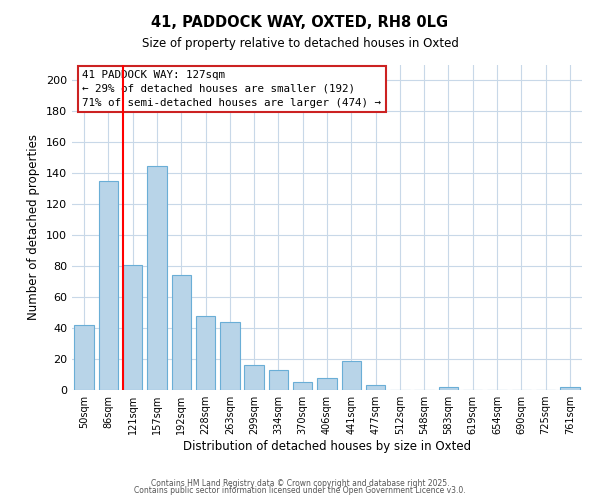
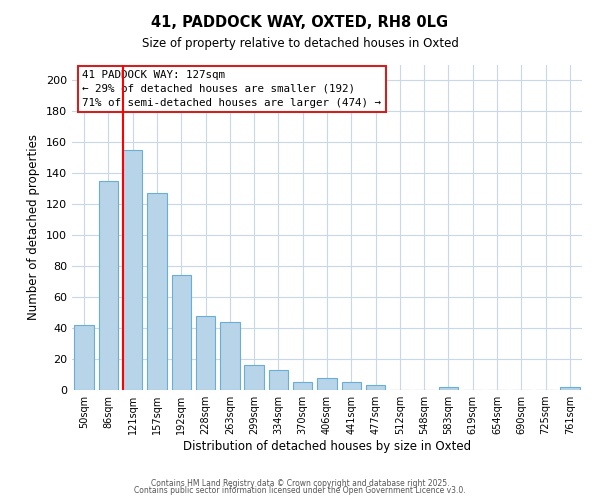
121sqm: 81 -> 155
157sqm: 145 -> 127
441sqm: 19 -> 5
